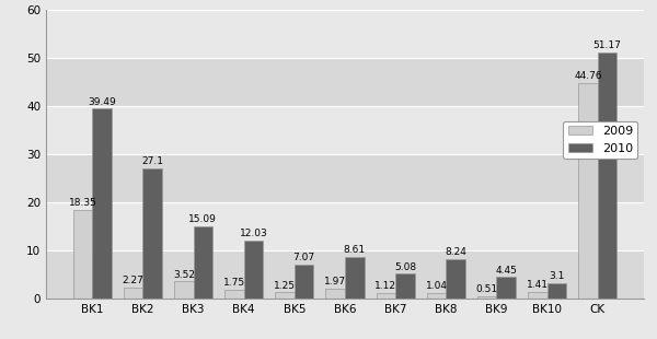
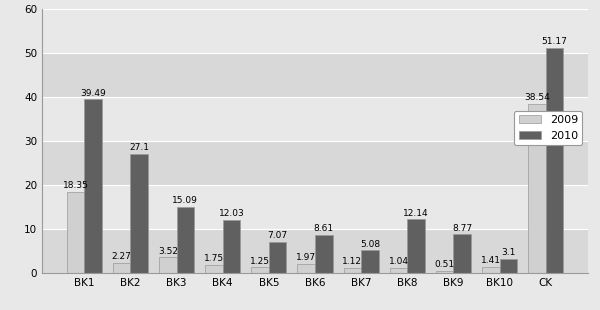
2010/BK8: 8.24 -> 12.14
2010/BK9: 4.45 -> 8.77
2009/CK: 44.76 -> 38.54
